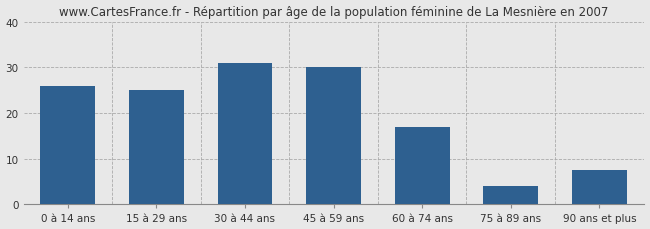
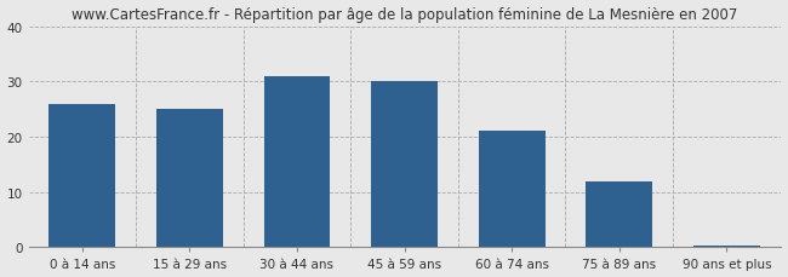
60 à 74 ans: 17.0 -> 21.0
75 à 89 ans: 4.0 -> 12.0
90 ans et plus: 7.5 -> 0.4
